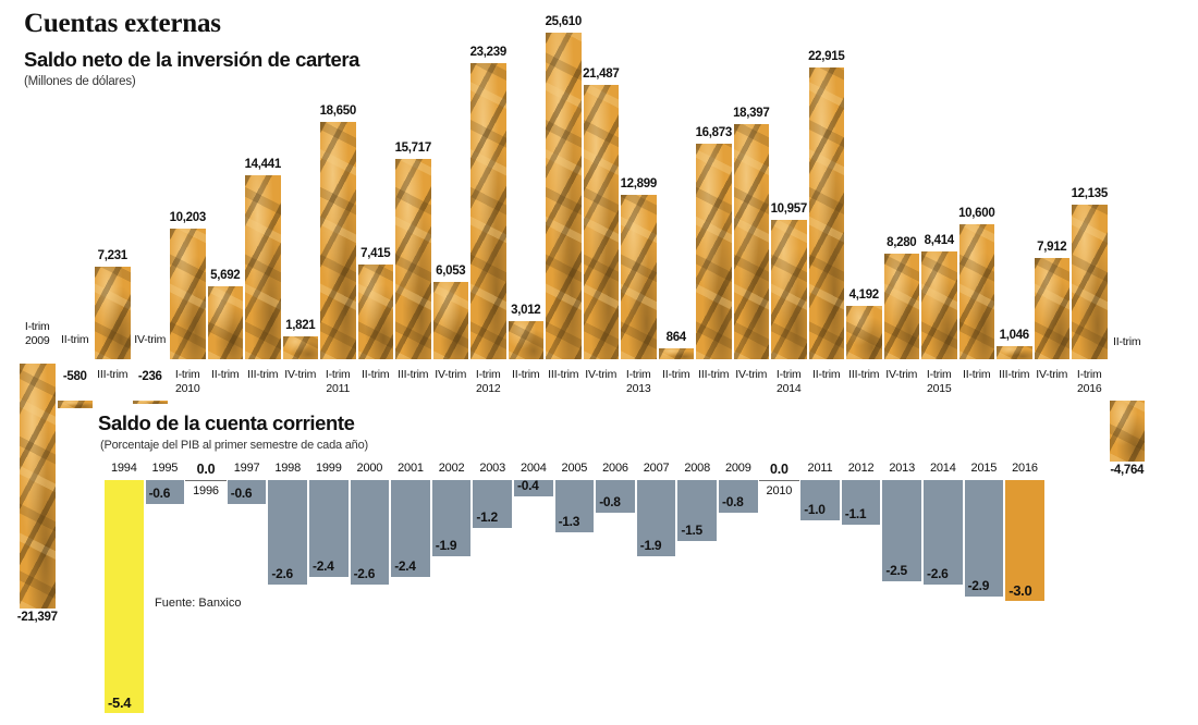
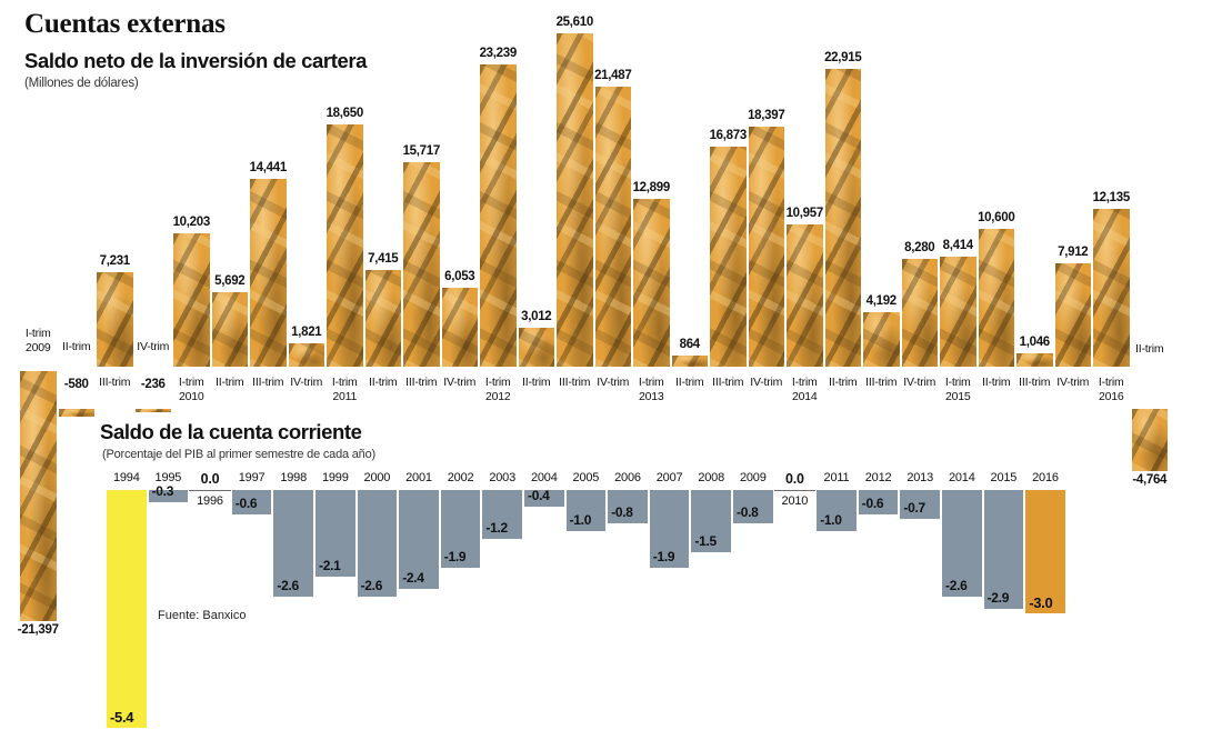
Saldo de la cuenta corriente/1995: -0.6 -> -0.3
Saldo de la cuenta corriente/1999: -2.4 -> -2.1
Saldo de la cuenta corriente/2005: -1.3 -> -1.0
Saldo de la cuenta corriente/2012: -1.1 -> -0.6
Saldo de la cuenta corriente/2013: -2.5 -> -0.7
